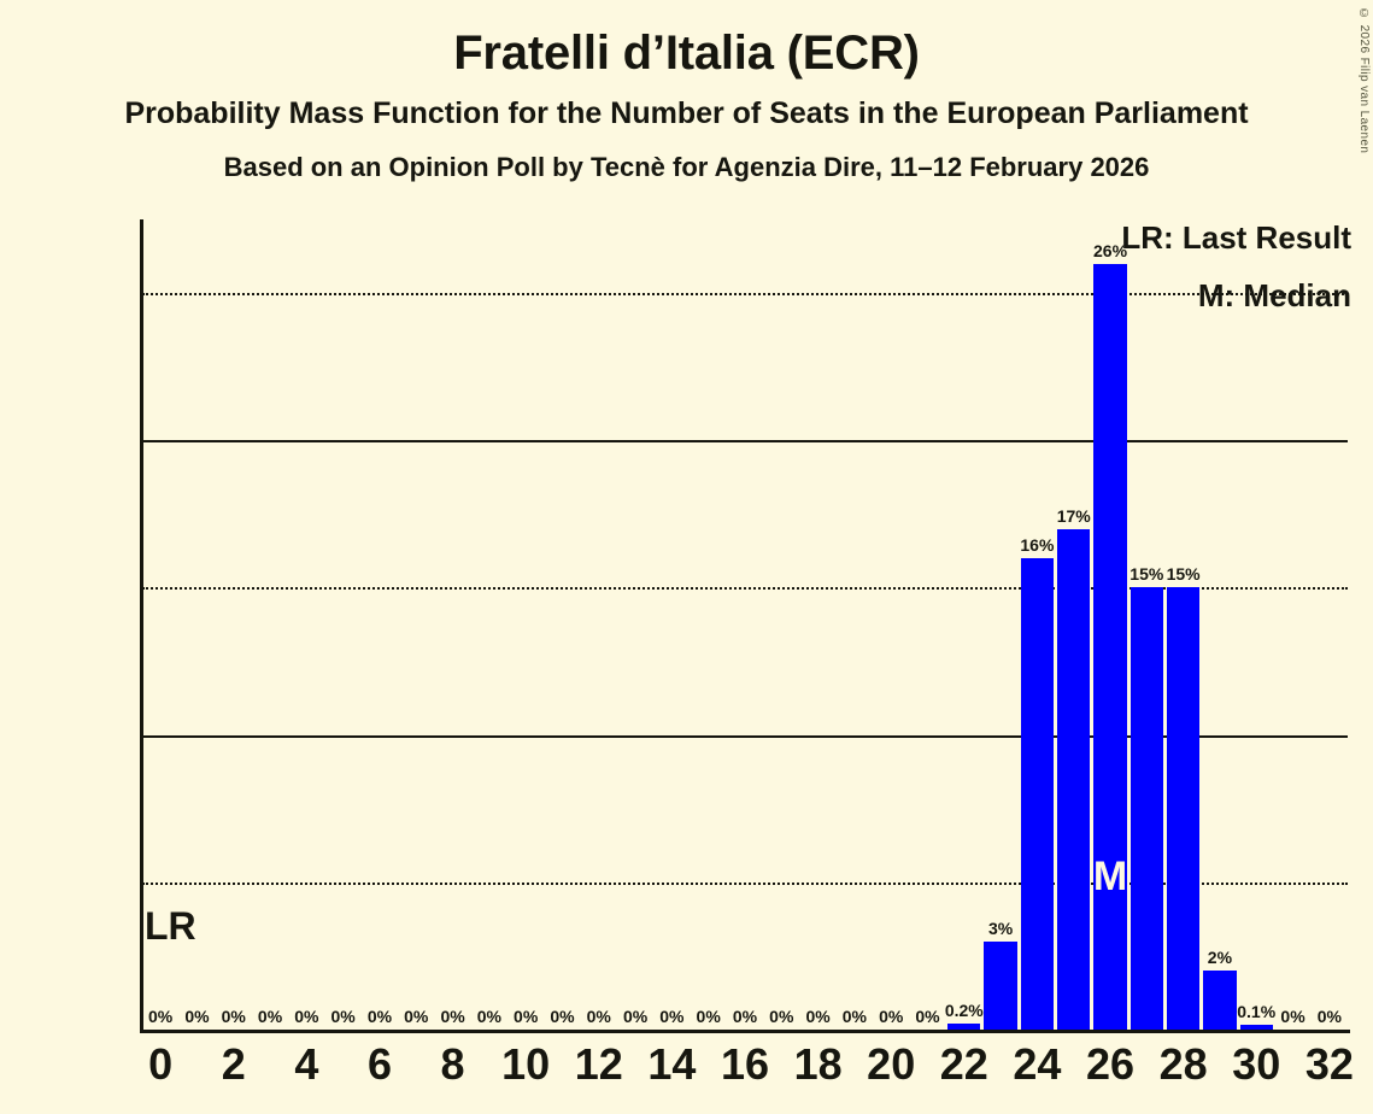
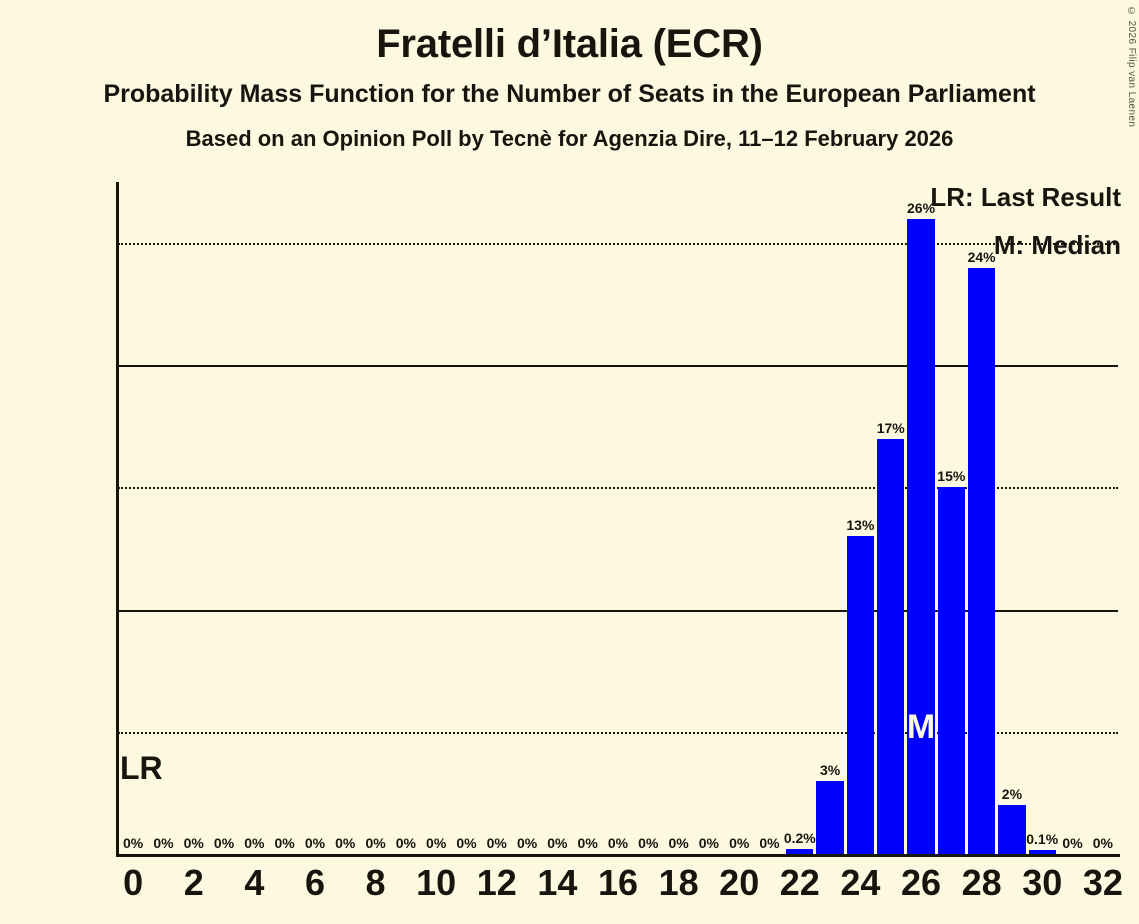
24: 16% -> 13%
28: 15% -> 24%
